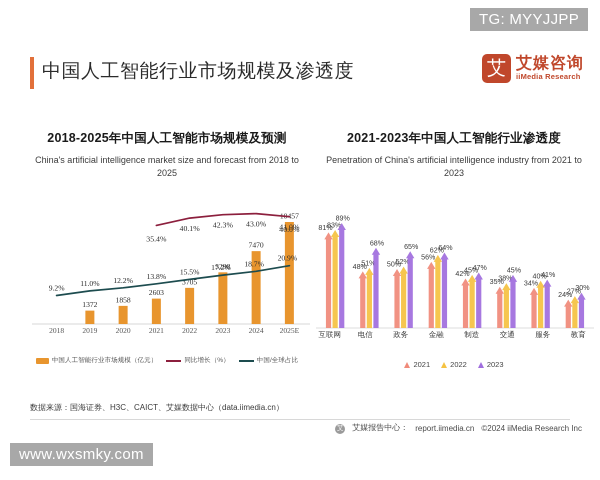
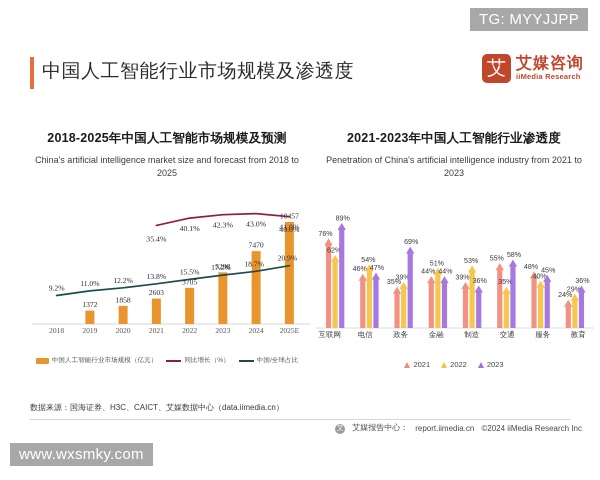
2021-2023年中国人工智能行业渗透度/2021/互联网: 81% -> 76%
2021-2023年中国人工智能行业渗透度/2022/互联网: 83% -> 62%
2021-2023年中国人工智能行业渗透度/2021/电信: 48% -> 46%
2021-2023年中国人工智能行业渗透度/2022/电信: 51% -> 54%
2021-2023年中国人工智能行业渗透度/2023/电信: 68% -> 47%
2021-2023年中国人工智能行业渗透度/2021/政务: 50% -> 35%
2021-2023年中国人工智能行业渗透度/2022/政务: 52% -> 39%
2021-2023年中国人工智能行业渗透度/2023/政务: 65% -> 69%
2021-2023年中国人工智能行业渗透度/2021/金融: 56% -> 44%
2021-2023年中国人工智能行业渗透度/2022/金融: 62% -> 51%
2021-2023年中国人工智能行业渗透度/2023/金融: 64% -> 44%
2021-2023年中国人工智能行业渗透度/2021/制造: 42% -> 39%
2021-2023年中国人工智能行业渗透度/2022/制造: 45% -> 53%
2021-2023年中国人工智能行业渗透度/2023/制造: 47% -> 36%
2021-2023年中国人工智能行业渗透度/2021/交通: 35% -> 55%
2021-2023年中国人工智能行业渗透度/2022/交通: 38% -> 35%
2021-2023年中国人工智能行业渗透度/2023/交通: 45% -> 58%
2021-2023年中国人工智能行业渗透度/2021/服务: 34% -> 48%
2021-2023年中国人工智能行业渗透度/2023/服务: 41% -> 45%
2021-2023年中国人工智能行业渗透度/2022/教育: 27% -> 29%
2021-2023年中国人工智能行业渗透度/2023/教育: 30% -> 36%
